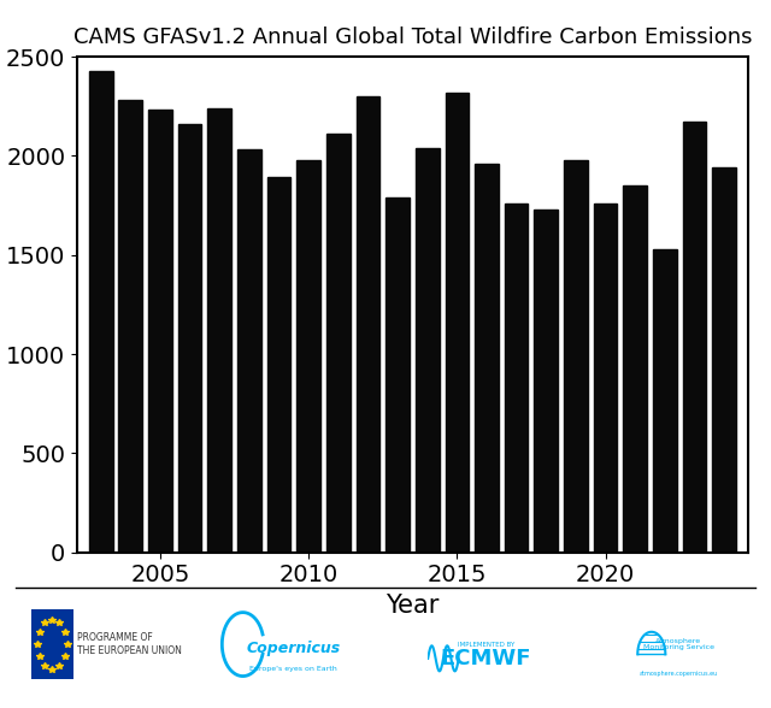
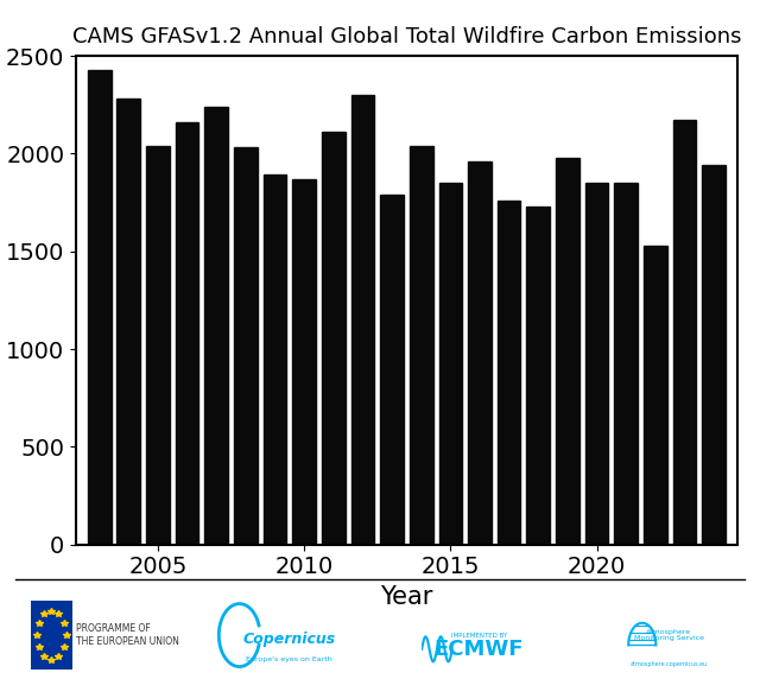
CAMS GFASv1.2 Annual Global Total Wildfire Carbon Emissions/2005: 2230 -> 2040
CAMS GFASv1.2 Annual Global Total Wildfire Carbon Emissions/2010: 1980 -> 1870
CAMS GFASv1.2 Annual Global Total Wildfire Carbon Emissions/2015: 2320 -> 1850
CAMS GFASv1.2 Annual Global Total Wildfire Carbon Emissions/2020: 1760 -> 1850
